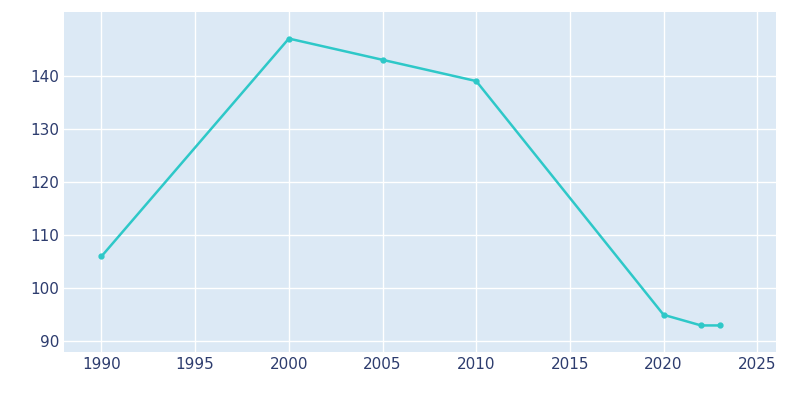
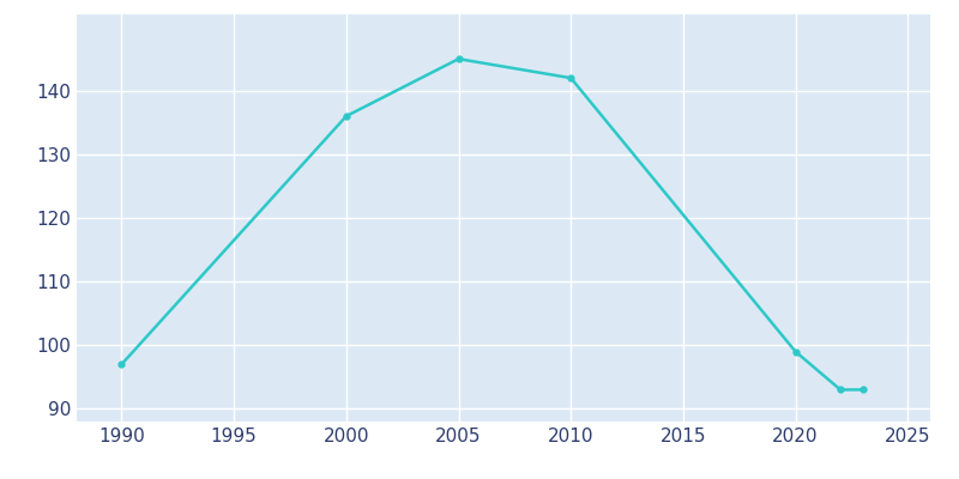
1990: 106 -> 97
2000: 147 -> 136
2005: 143 -> 145
2010: 139 -> 142
2020: 95 -> 99
